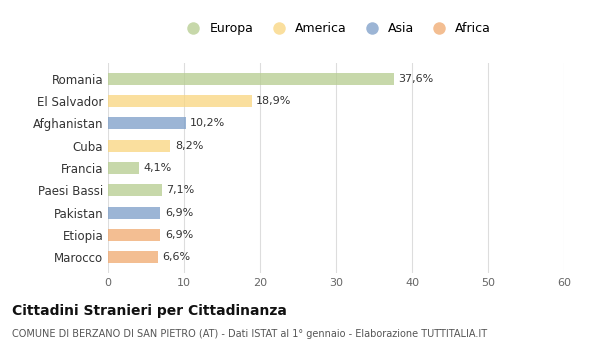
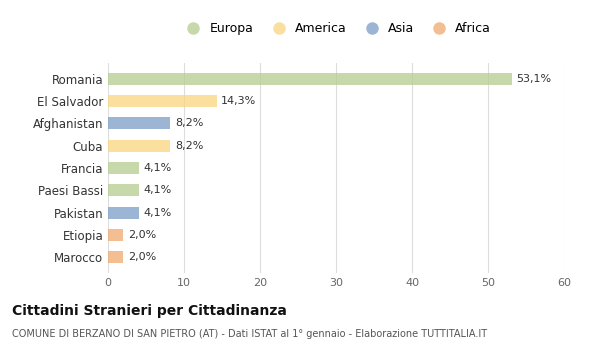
Romania: 37,6% -> 53,1%
El Salvador: 18,9% -> 14,3%
Afghanistan: 10,2% -> 8,2%
Paesi Bassi: 7,1% -> 4,1%
Pakistan: 6,9% -> 4,1%
Etiopia: 6,9% -> 2,0%
Marocco: 6,6% -> 2,0%
